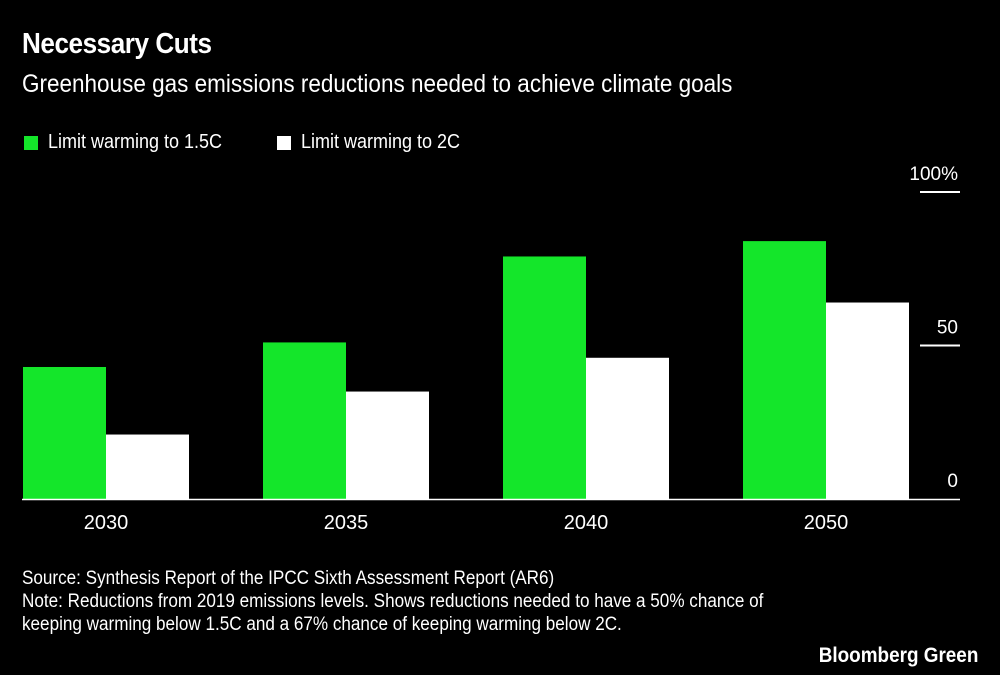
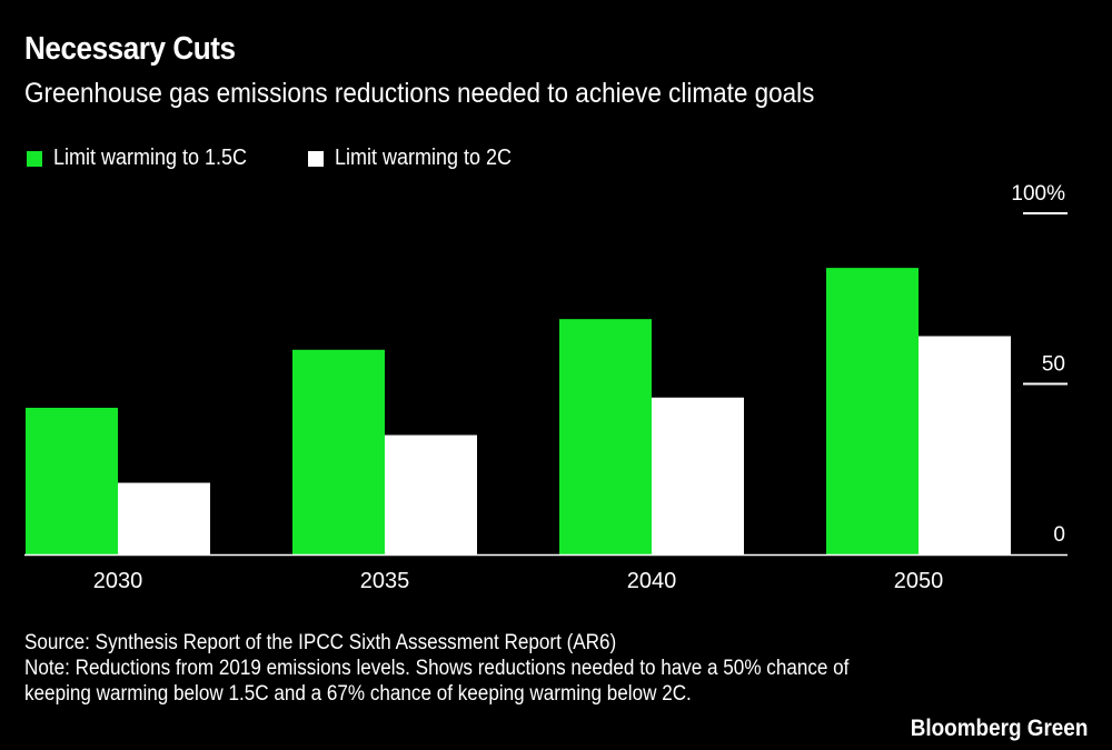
Limit warming to 1.5C/2035: 51% -> 60%
Limit warming to 1.5C/2040: 79% -> 69%
